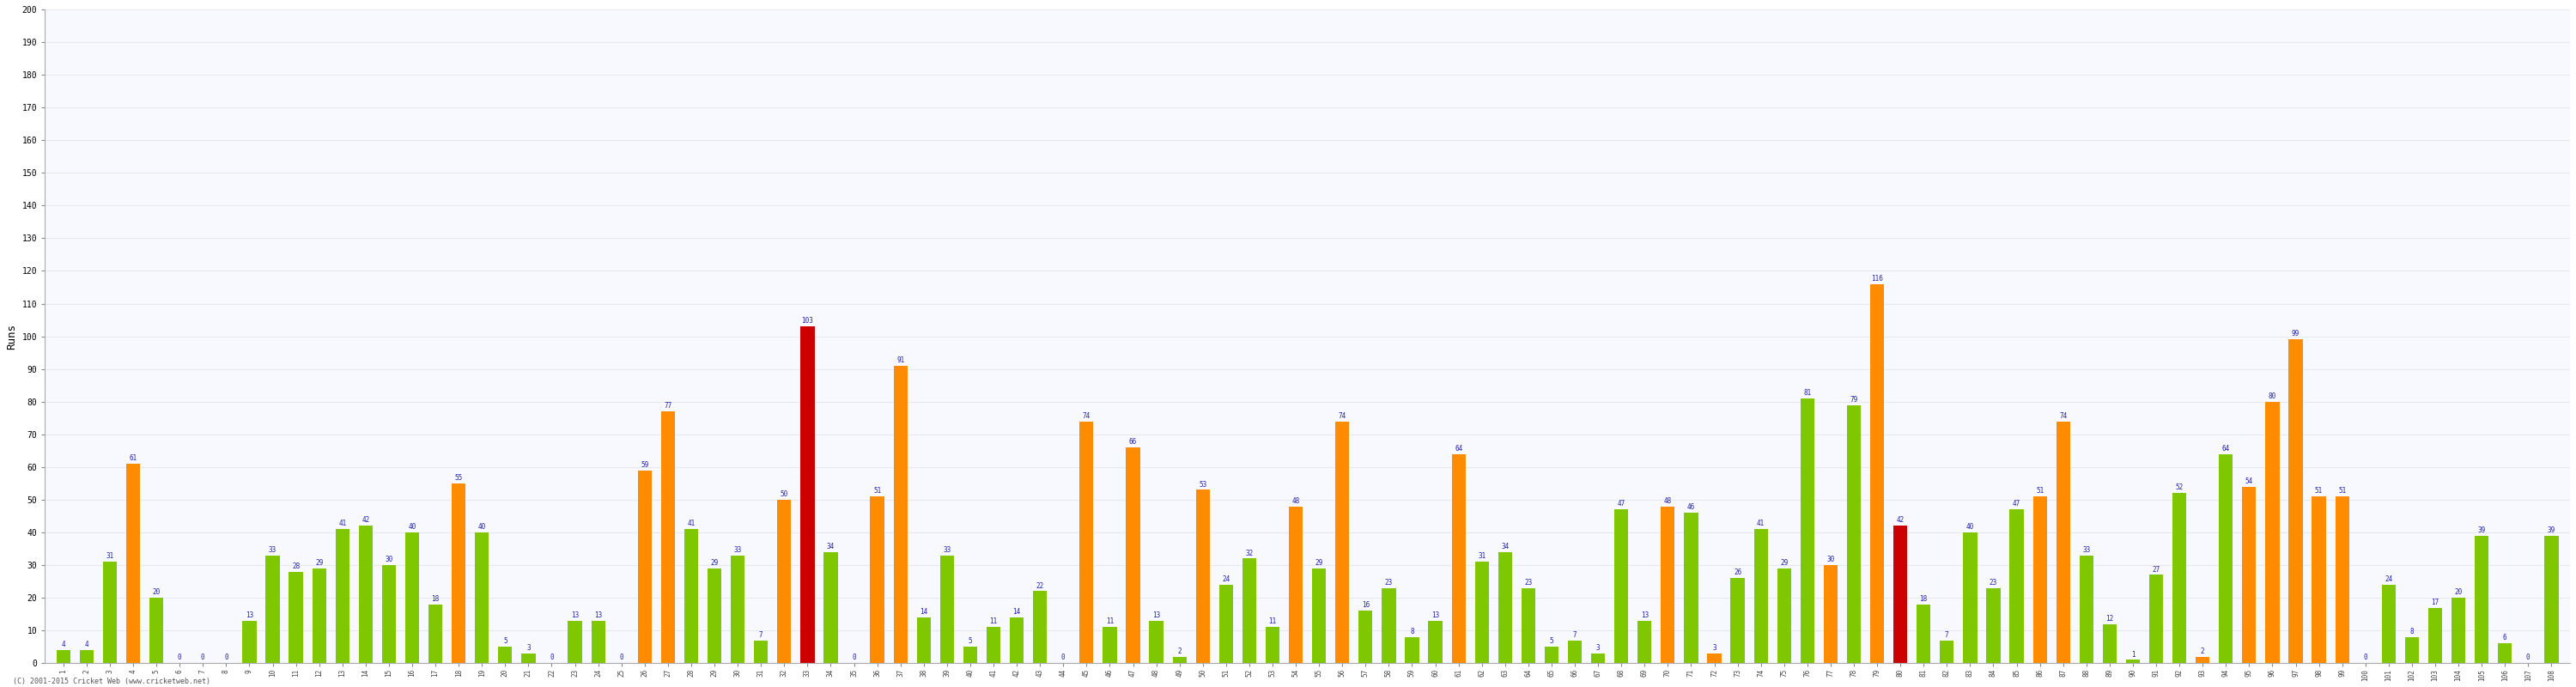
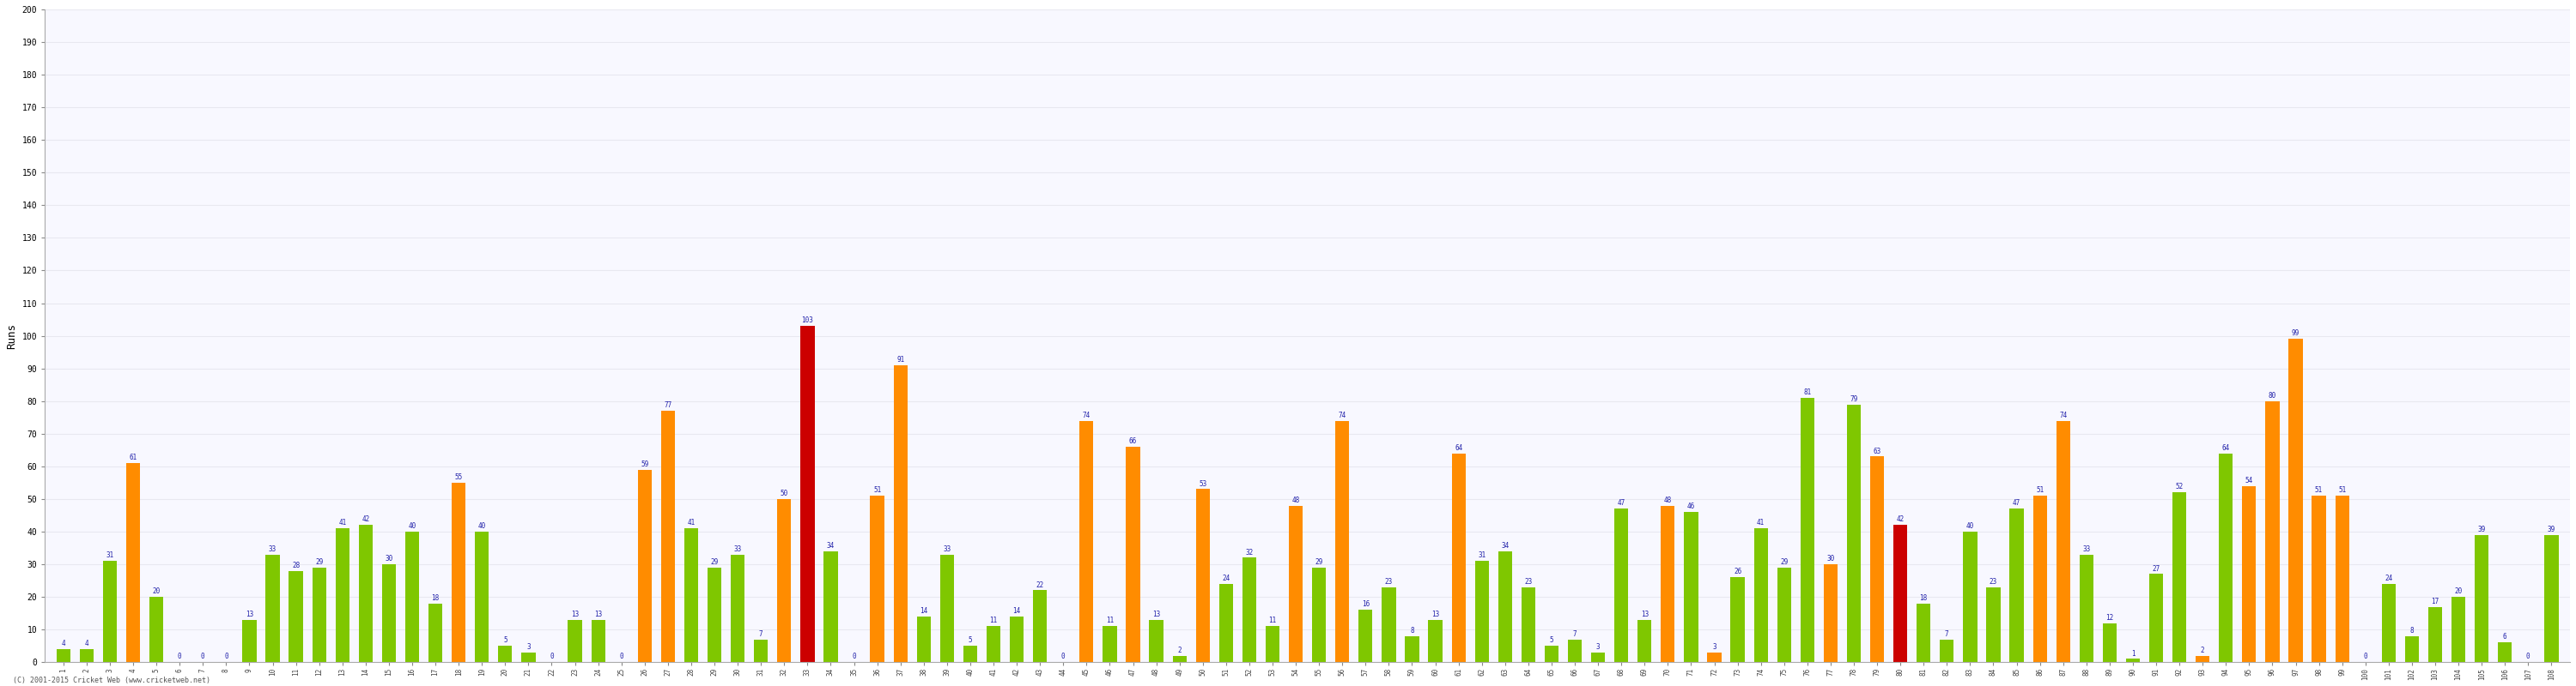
79: 116 -> 63
